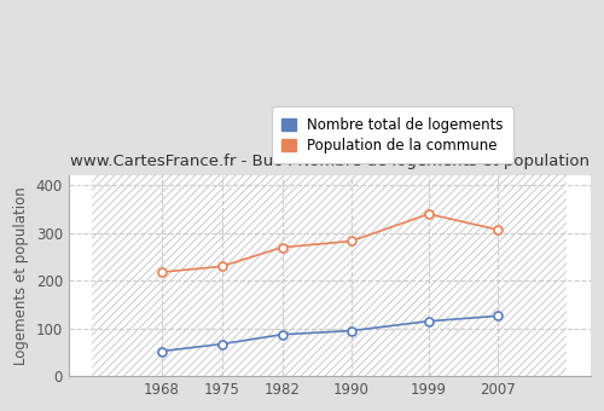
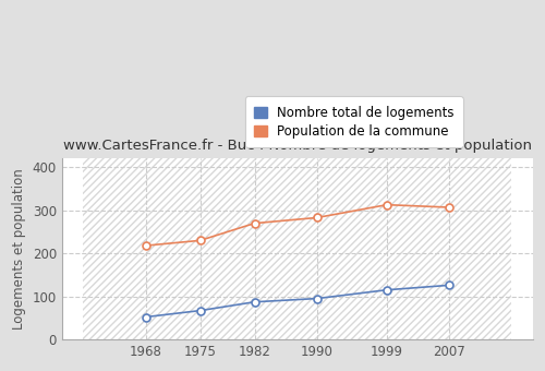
Population de la commune/1999: 340 -> 313
